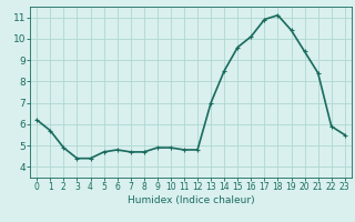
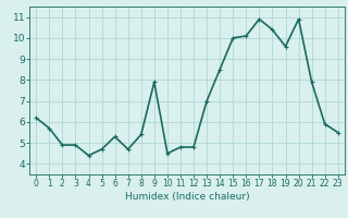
3: 4.4 -> 4.9
6: 4.8 -> 5.3
8: 4.7 -> 5.4
9: 4.9 -> 7.9
10: 4.9 -> 4.5
15: 9.6 -> 10.0
18: 11.1 -> 10.4
19: 10.4 -> 9.6
20: 9.4 -> 10.9
21: 8.4 -> 7.9
